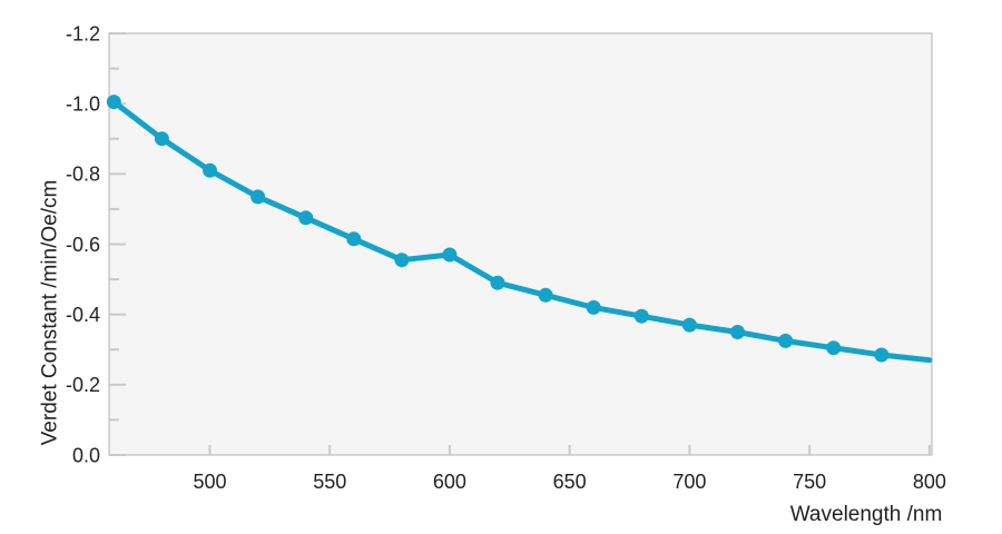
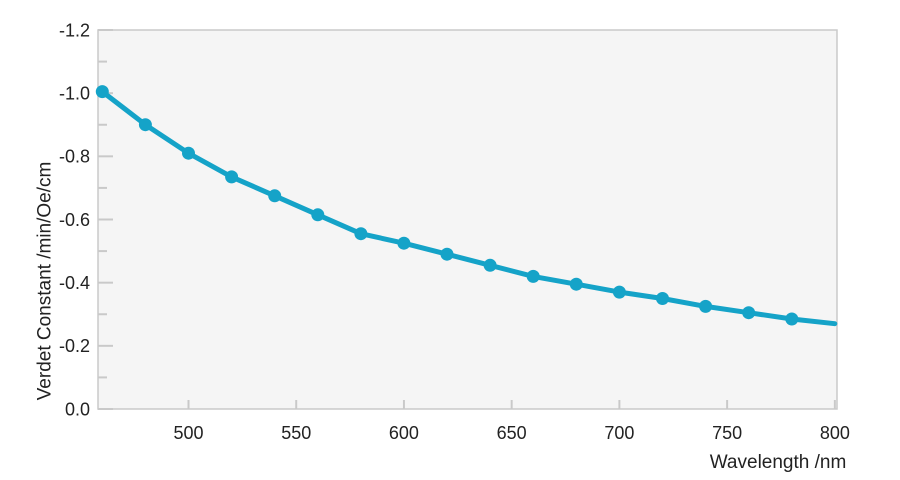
600: -0.57 -> -0.53
